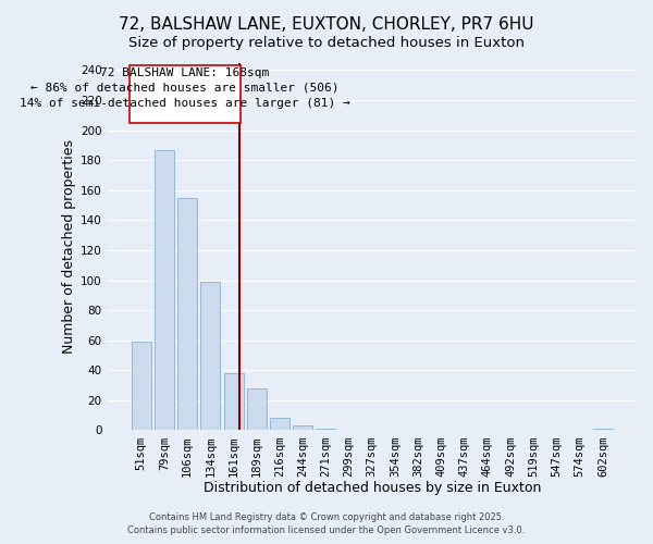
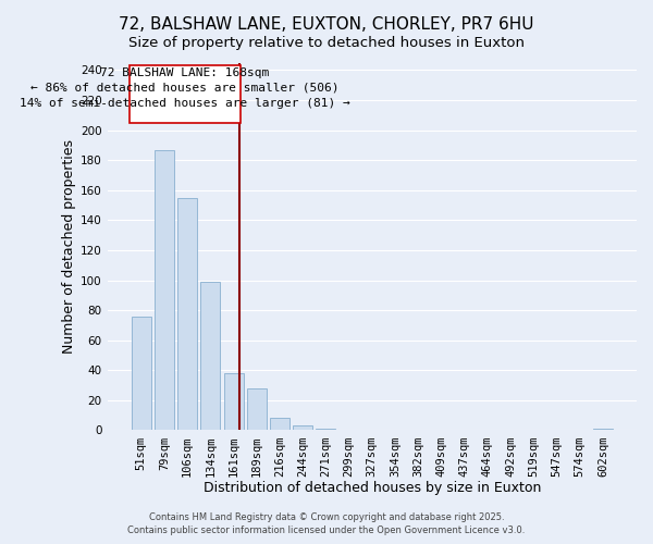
51sqm: 59 -> 76
